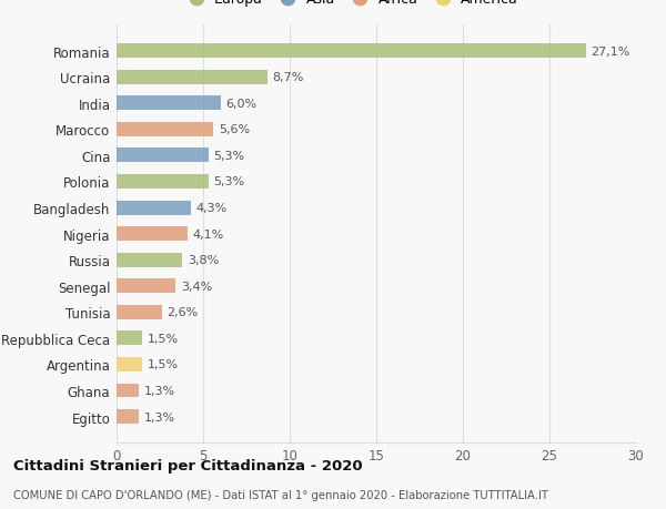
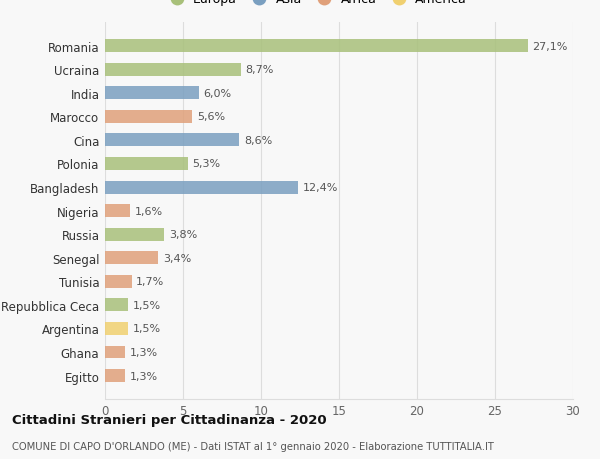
Cina: 5,3% -> 8,6%
Bangladesh: 4,3% -> 12,4%
Nigeria: 4,1% -> 1,6%
Tunisia: 2,6% -> 1,7%
